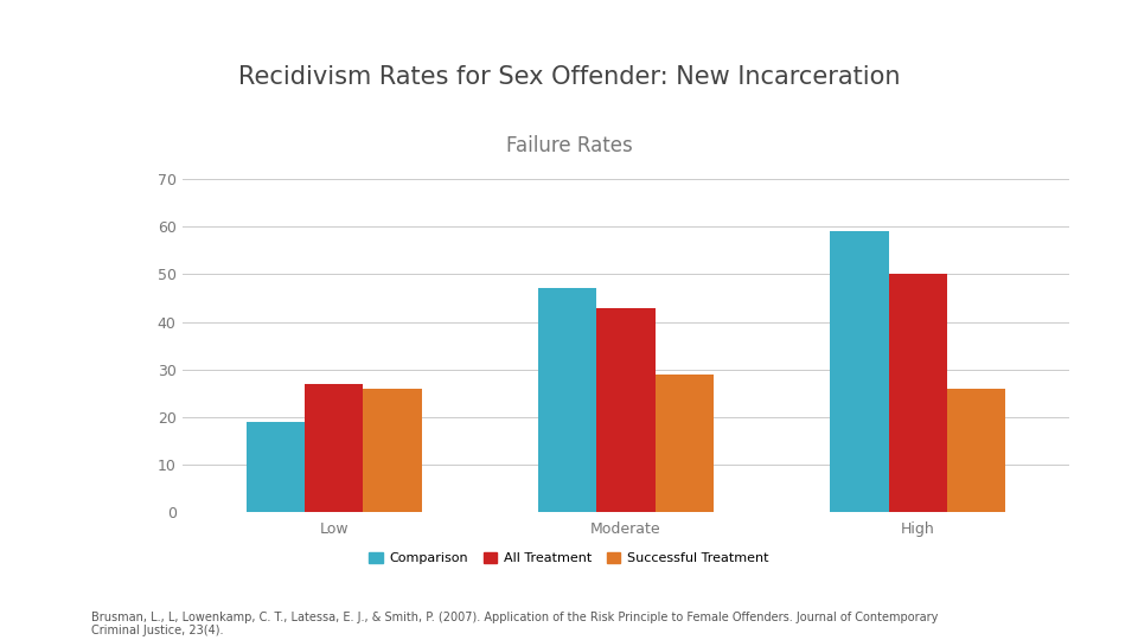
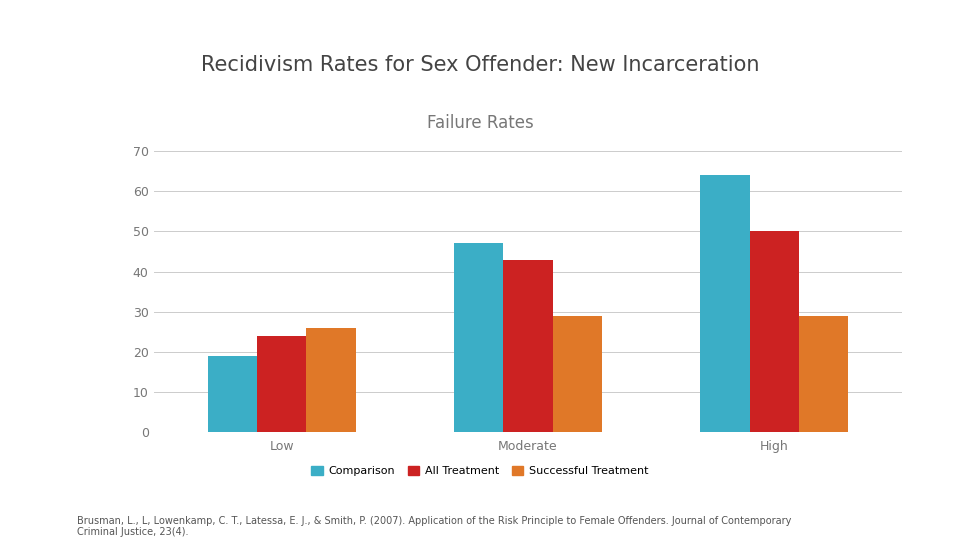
All Treatment/Low: 27 -> 24
Comparison/High: 59 -> 64
Successful Treatment/High: 26 -> 29
